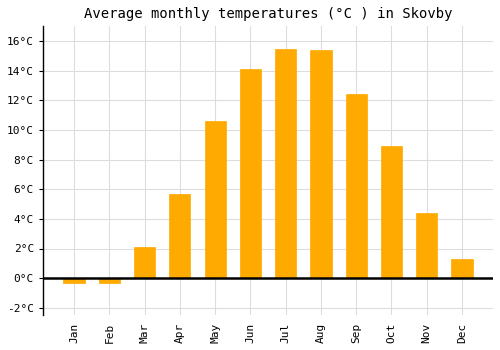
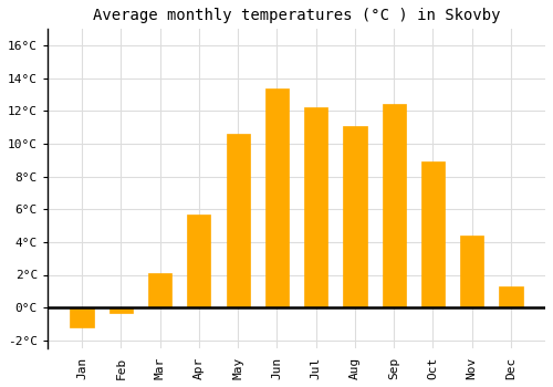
Jan: -0.3°C -> -1.2°C
Jun: 14.1°C -> 13.4°C
Jul: 15.5°C -> 12.2°C
Aug: 15.4°C -> 11.1°C
